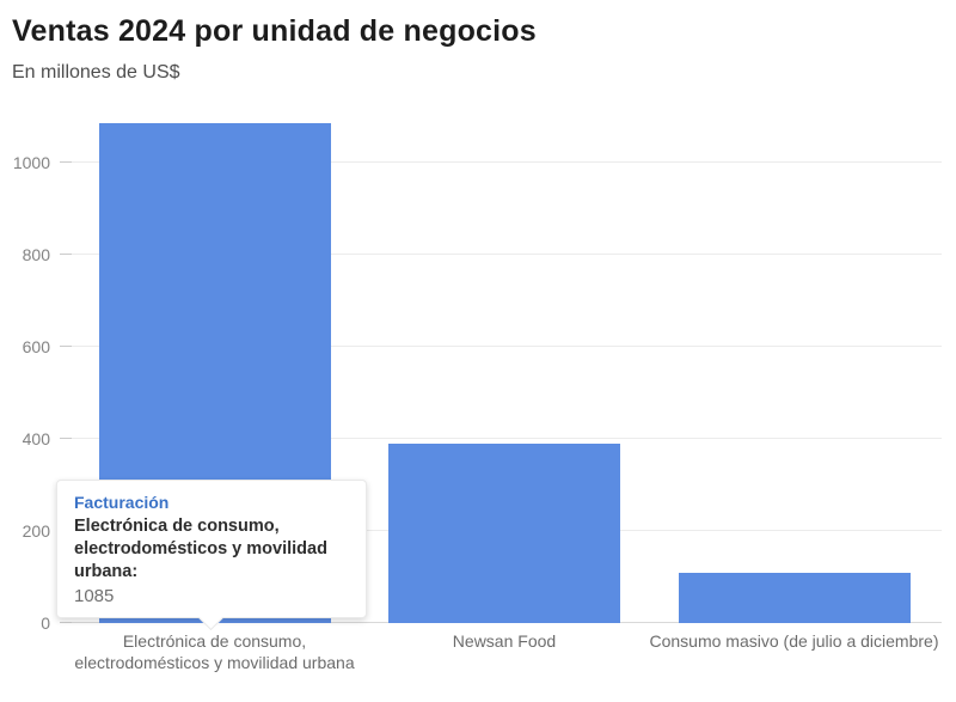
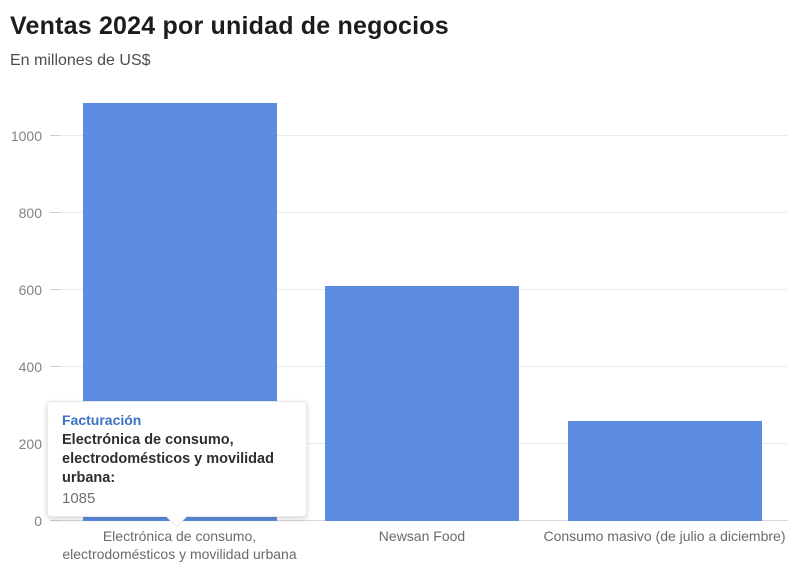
Newsan Food: 390 -> 610
Consumo masivo (de julio a diciembre): 110 -> 260
